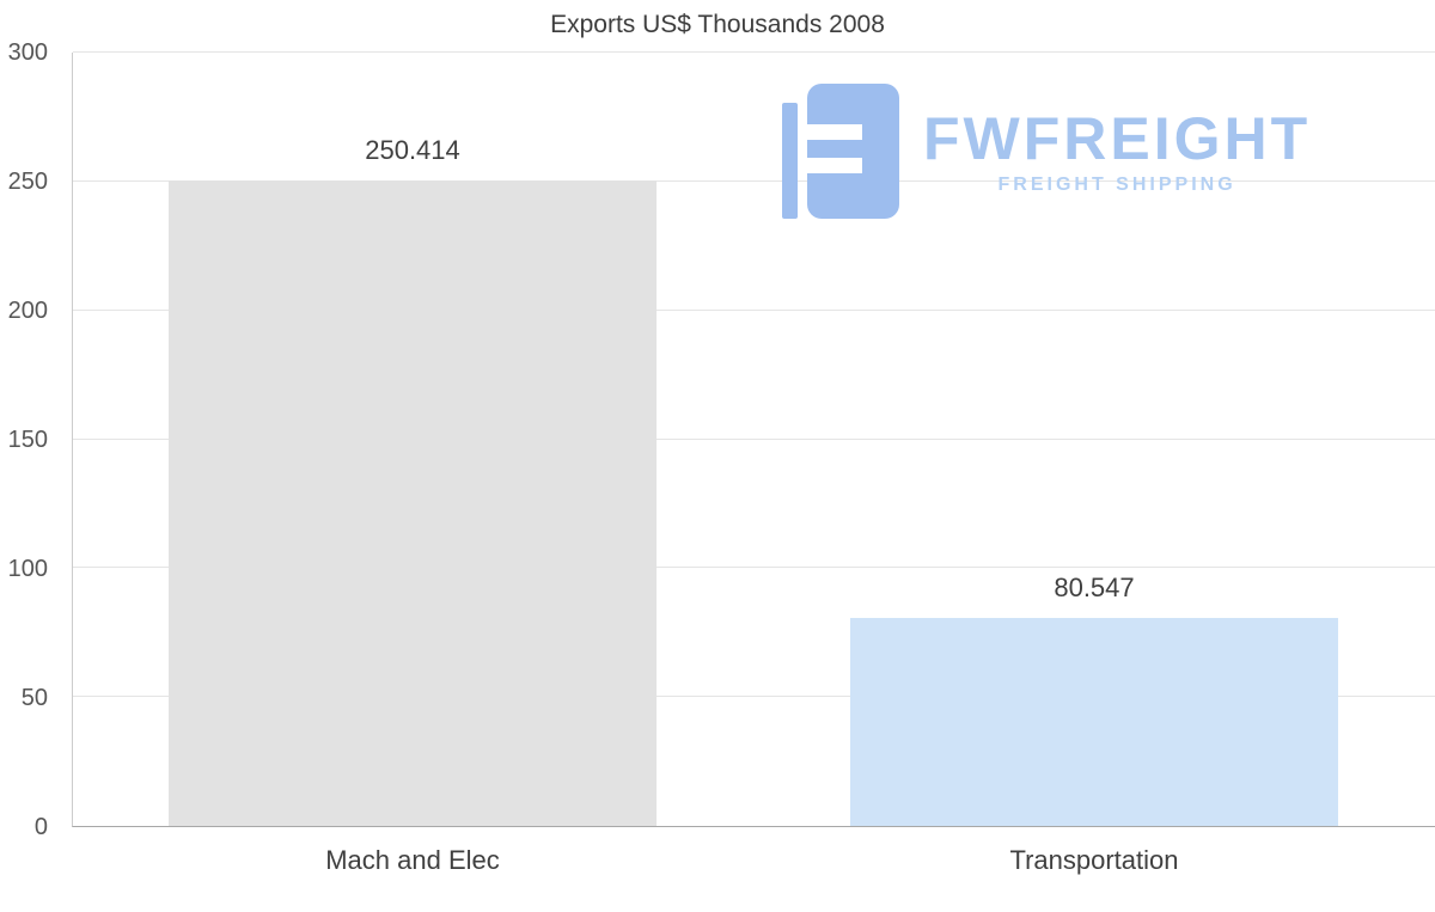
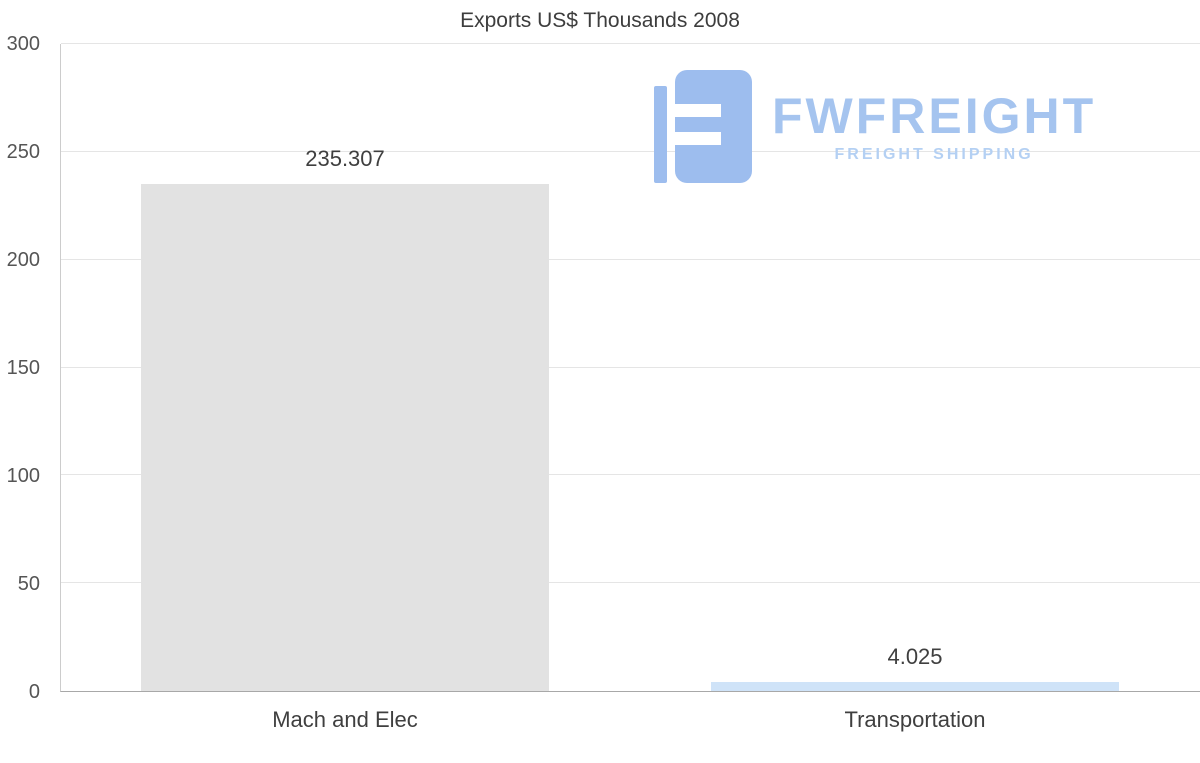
Mach and Elec: 250.414 -> 235.307
Transportation: 80.547 -> 4.025
